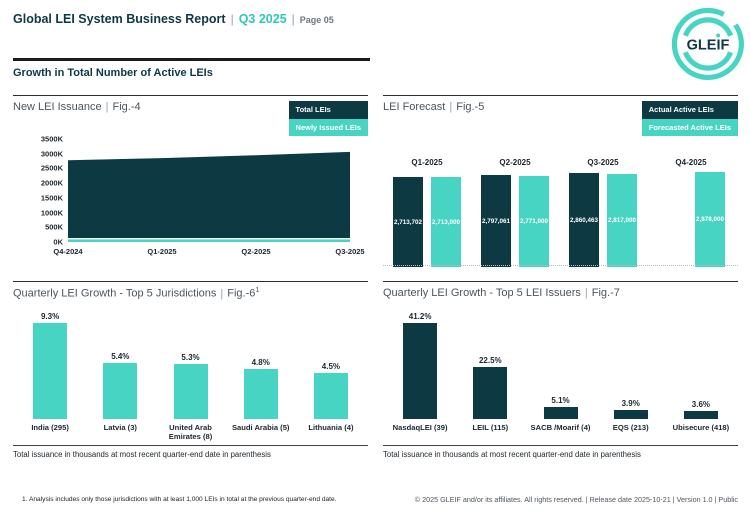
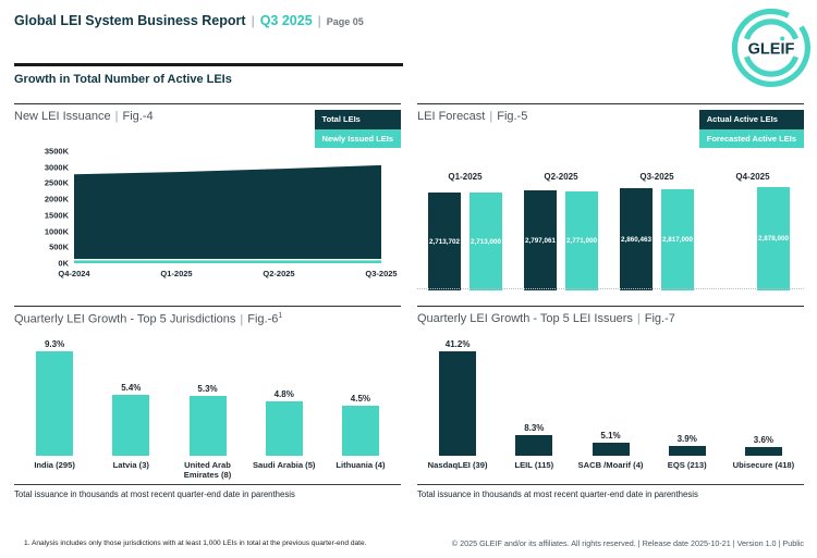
Quarterly LEI Growth - Top 5 LEI Issuers/LEIL (115): 22.5% -> 8.3%
